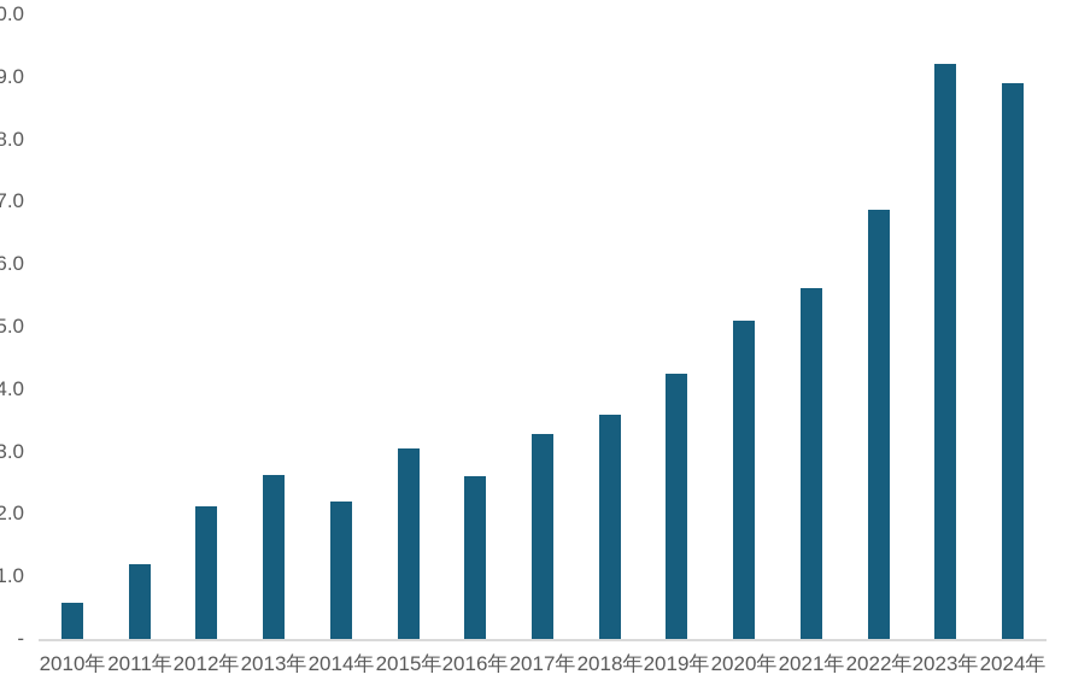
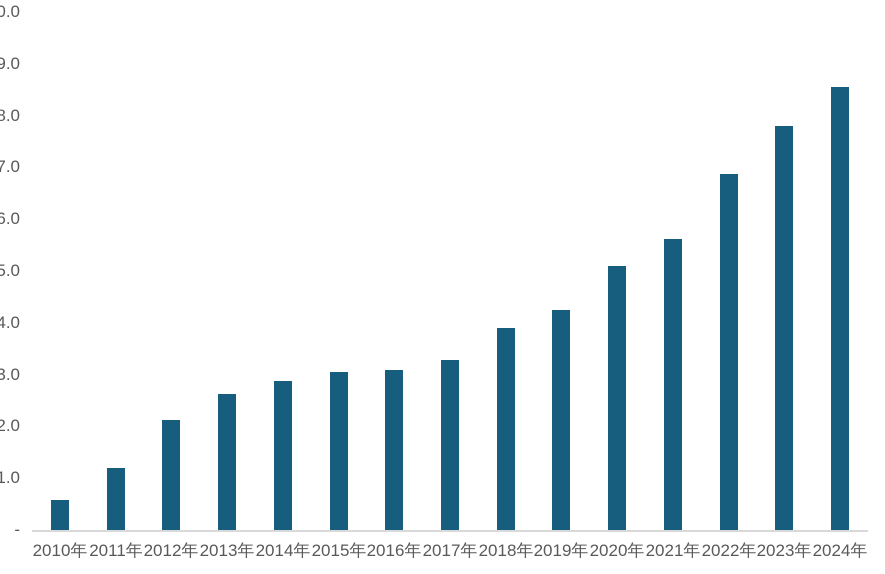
2014年: 2.2 -> 2.9
2016年: 2.6 -> 3.1
2018年: 3.6 -> 3.9
2023年: 9.2 -> 7.8
2024年: 8.9 -> 8.6
